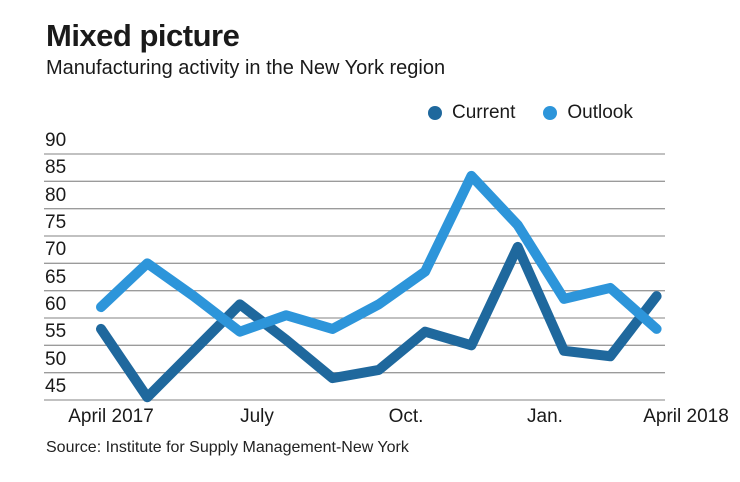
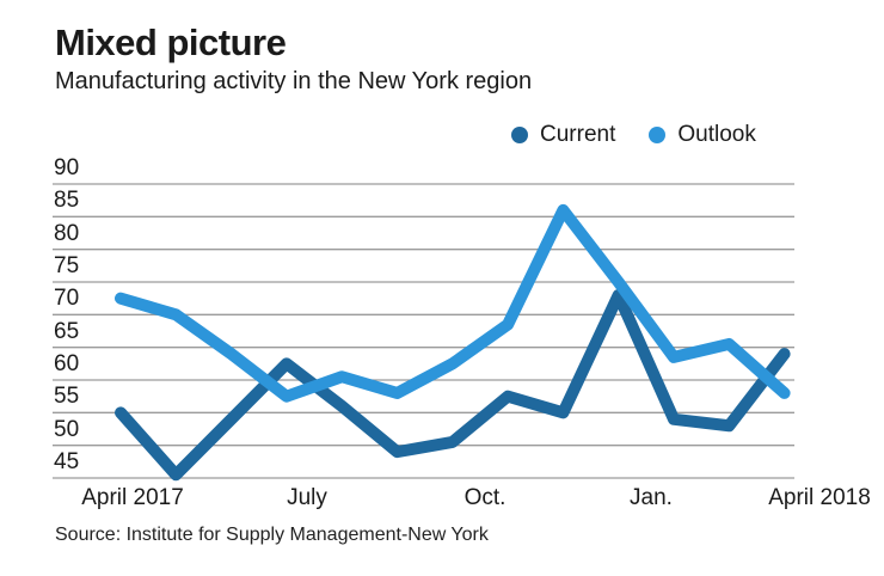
Current/April 2017: 58 -> 55
Outlook/April 2017: 62 -> 72
Outlook/Jan.: 77 -> 75
